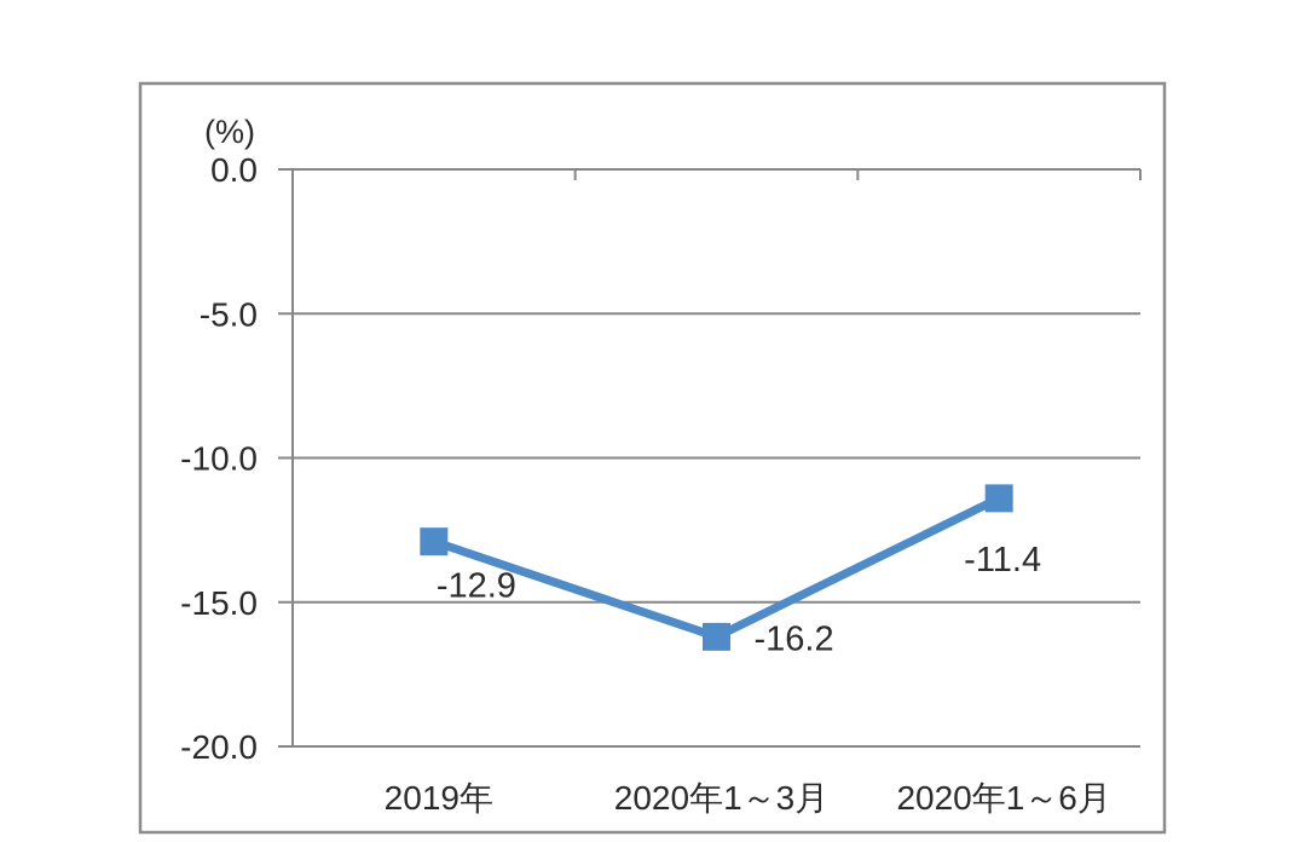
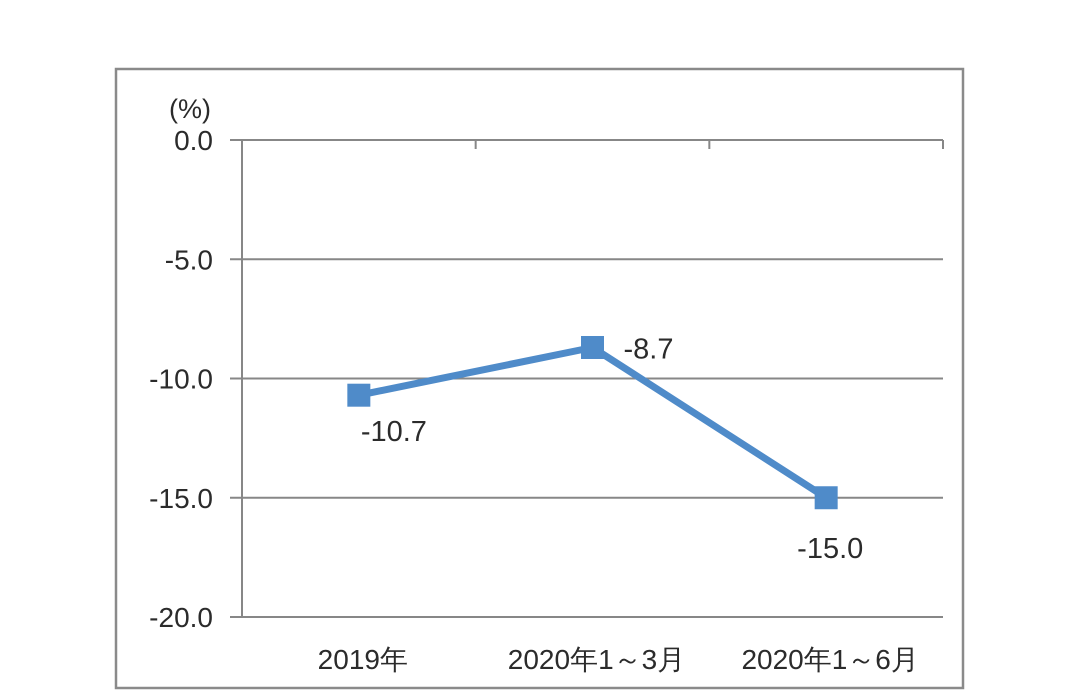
2019年: -12.9 -> -10.7
2020年1～3月: -16.2 -> -8.7
2020年1～6月: -11.4 -> -15.0
